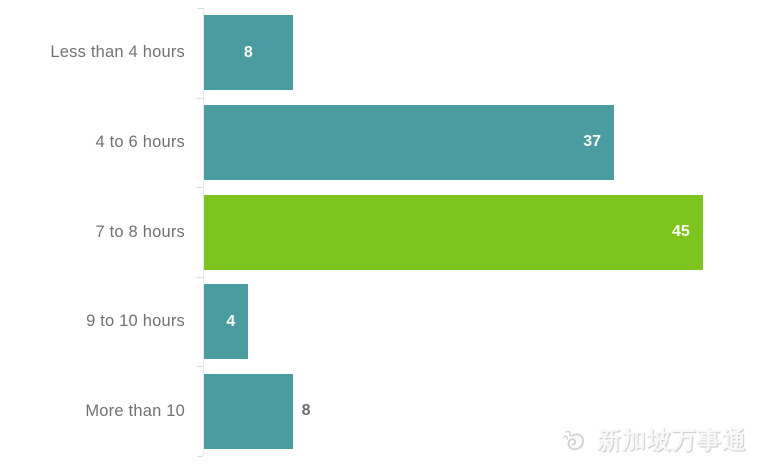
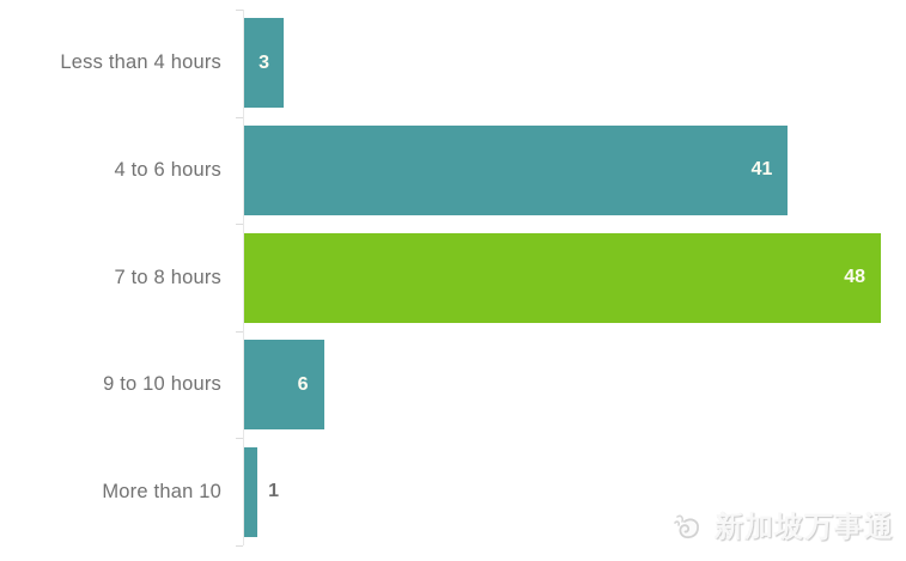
Less than 4 hours: 8 -> 3
4 to 6 hours: 37 -> 41
7 to 8 hours: 45 -> 48
9 to 10 hours: 4 -> 6
More than 10: 8 -> 1
